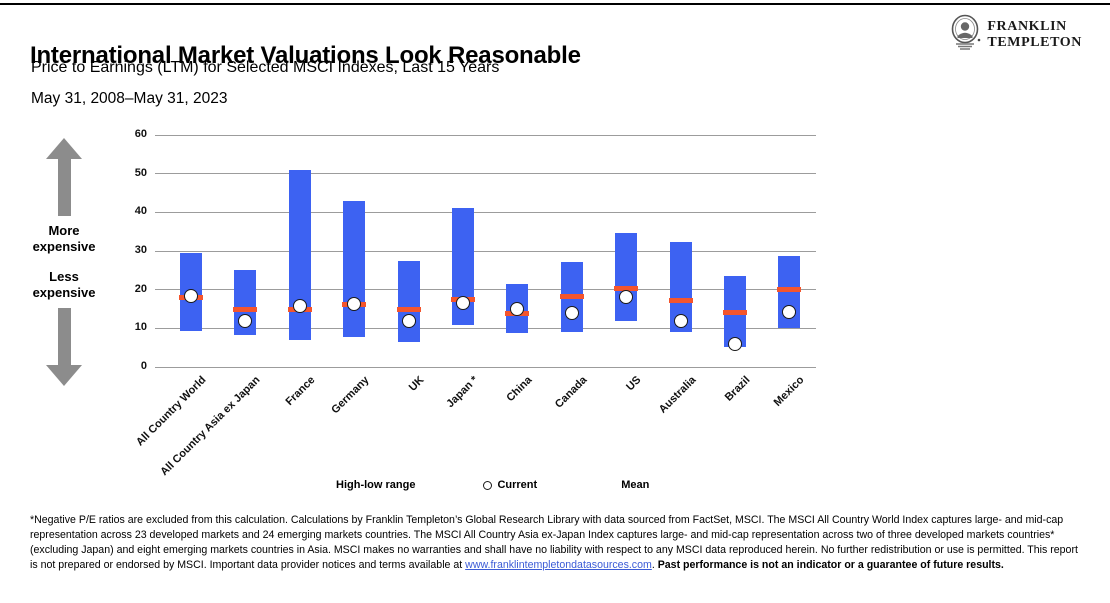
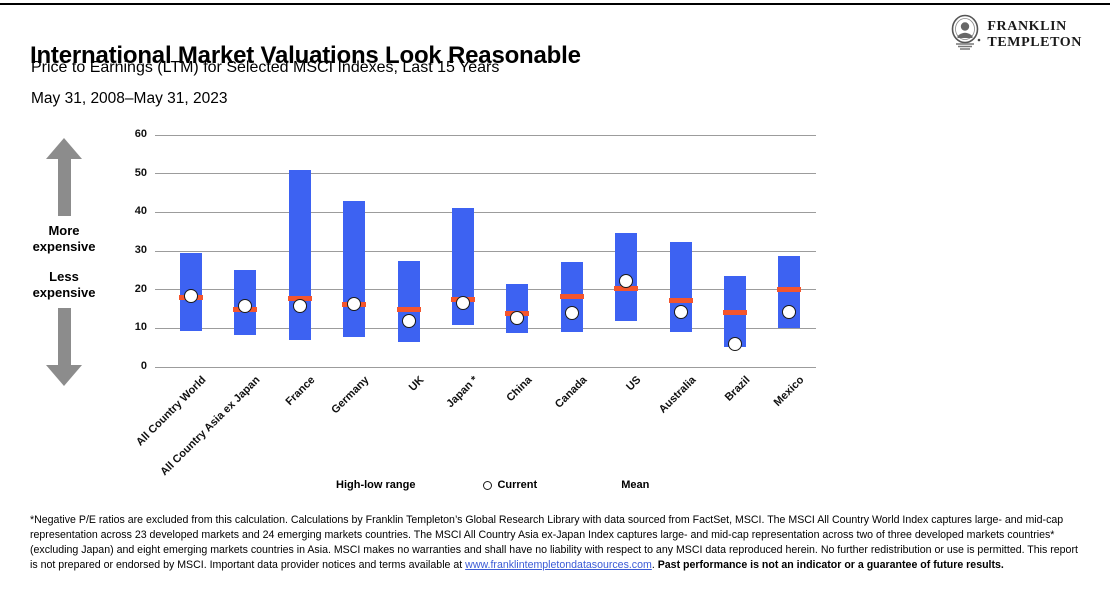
Current/All Country Asia ex Japan: 12 -> 16
Mean/France: 15 -> 18
Current/China: 15 -> 13
Current/US: 18 -> 22
Current/Australia: 12 -> 14
